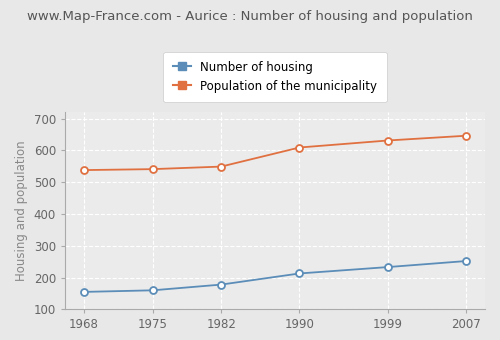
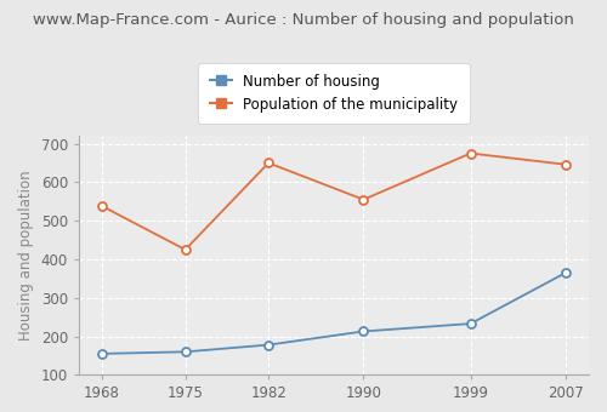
Population of the municipality/1975: 541 -> 425
Population of the municipality/1982: 549 -> 650
Population of the municipality/1990: 609 -> 555
Population of the municipality/1999: 631 -> 675
Number of housing/2007: 252 -> 365
